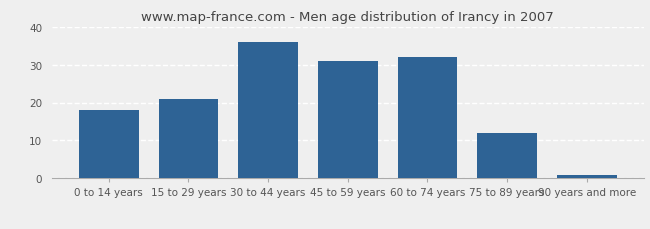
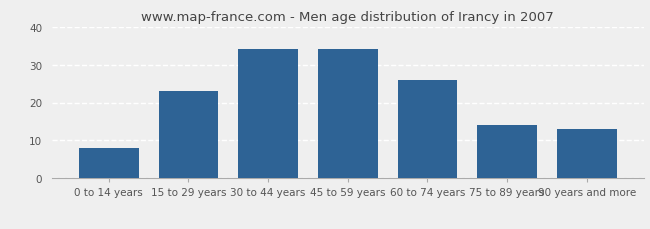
0 to 14 years: 18 -> 8
15 to 29 years: 21 -> 23
30 to 44 years: 36 -> 34
45 to 59 years: 31 -> 34
60 to 74 years: 32 -> 26
75 to 89 years: 12 -> 14
90 years and more: 1 -> 13
